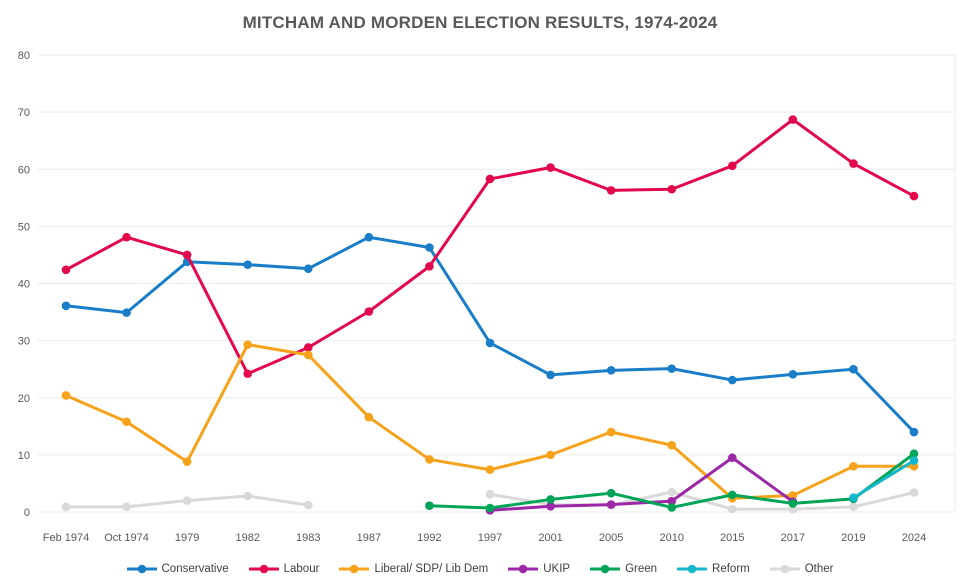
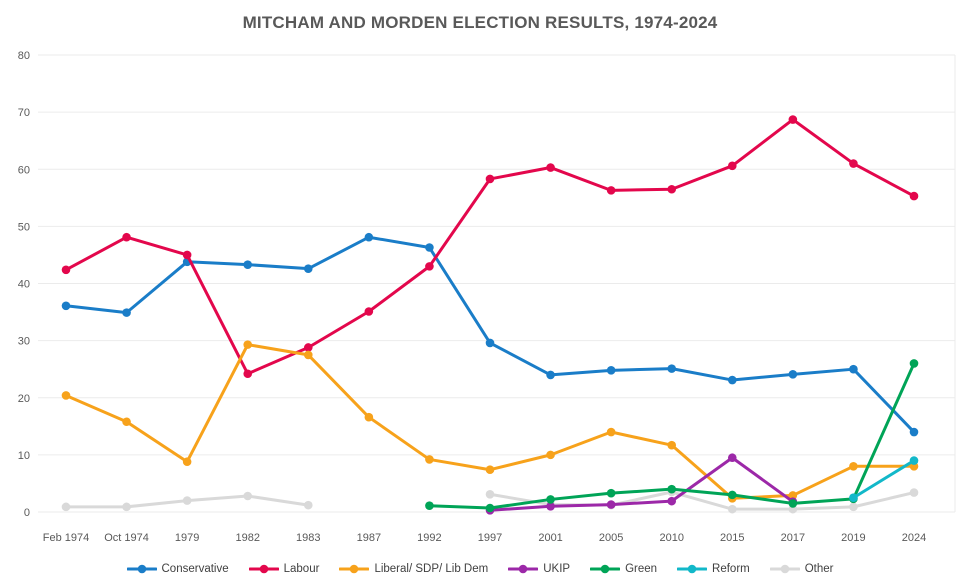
Green/2010: 1 -> 4
Green/2024: 10 -> 26
